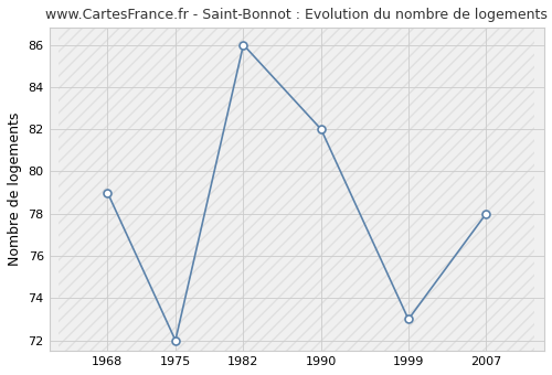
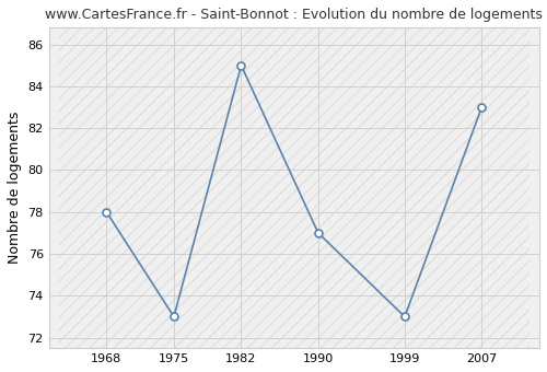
1968: 79 -> 78
1975: 72 -> 73
1982: 86 -> 85
1990: 82 -> 77
2007: 78 -> 83
